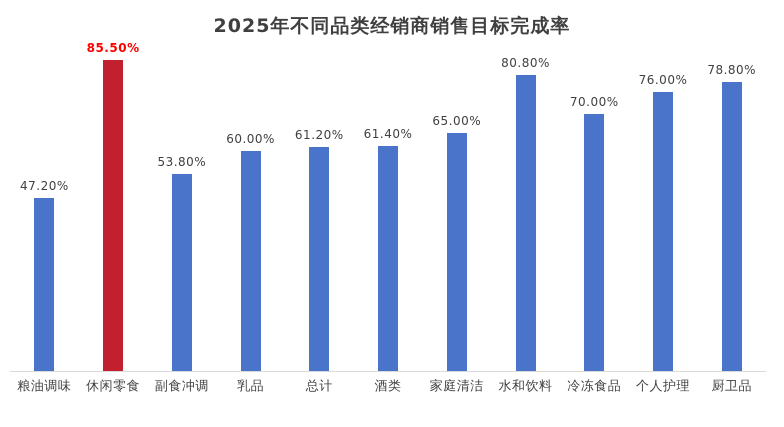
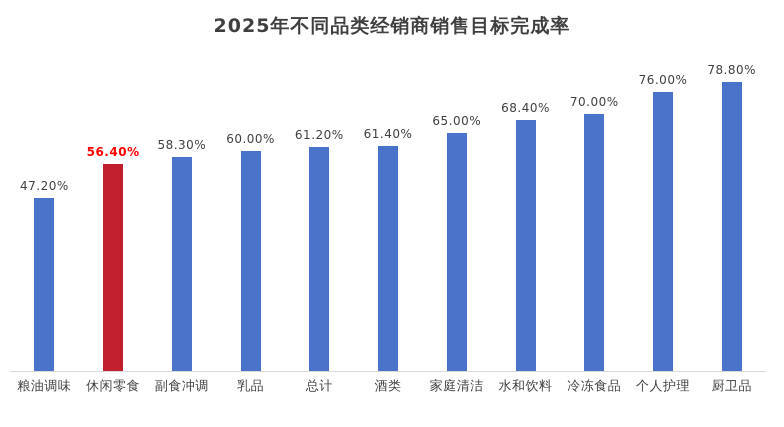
休闲零食: 85.50% -> 56.40%
副食冲调: 53.80% -> 58.30%
水和饮料: 80.80% -> 68.40%
